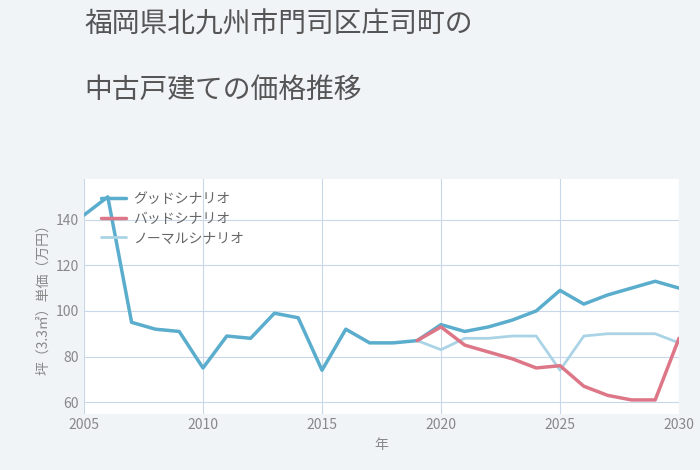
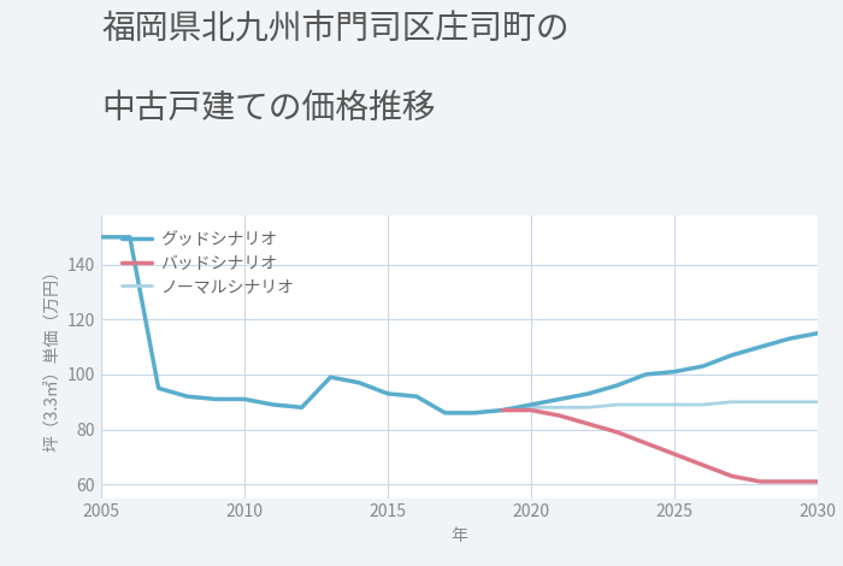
グッドシナリオ/2005: 142 -> 150
グッドシナリオ/2010: 75 -> 91
グッドシナリオ/2015: 74 -> 93
グッドシナリオ/2020: 94 -> 89
バッドシナリオ/2020: 93 -> 87
ノーマルシナリオ/2020: 83 -> 88
グッドシナリオ/2025: 109 -> 101
バッドシナリオ/2025: 76 -> 71
ノーマルシナリオ/2025: 74 -> 89
グッドシナリオ/2030: 110 -> 115
バッドシナリオ/2030: 88 -> 61
ノーマルシナリオ/2030: 86 -> 90
